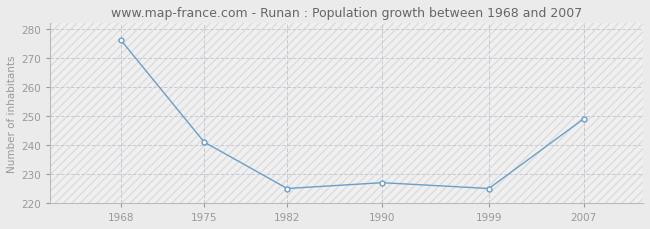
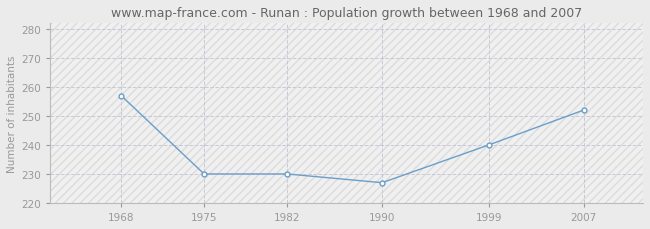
1968: 276 -> 257
1975: 241 -> 230
1982: 225 -> 230
1999: 225 -> 240
2007: 249 -> 252
